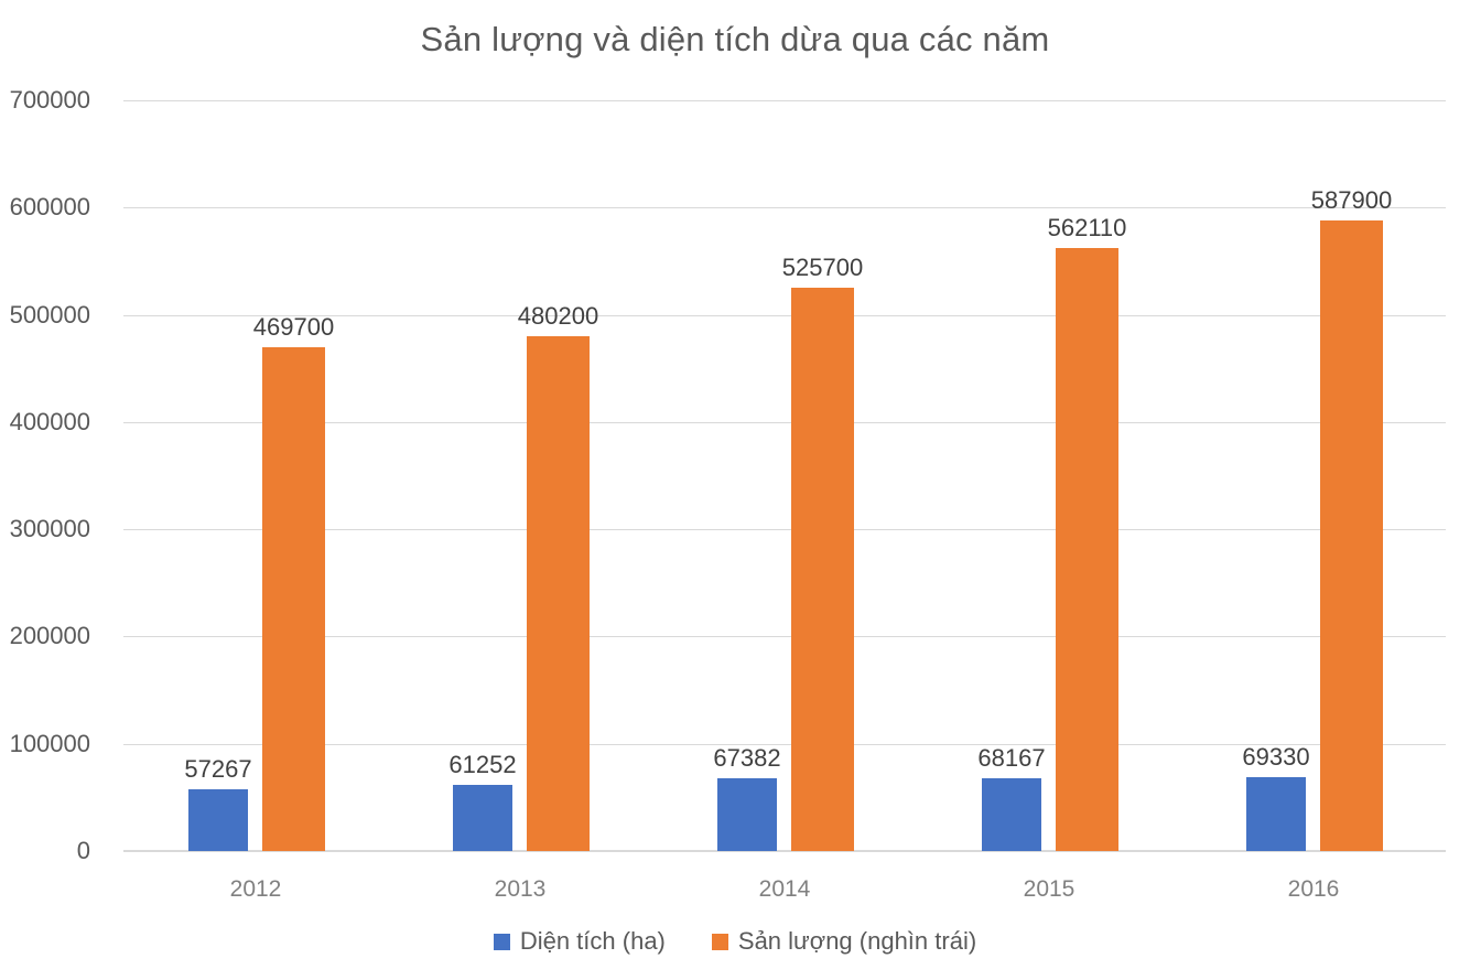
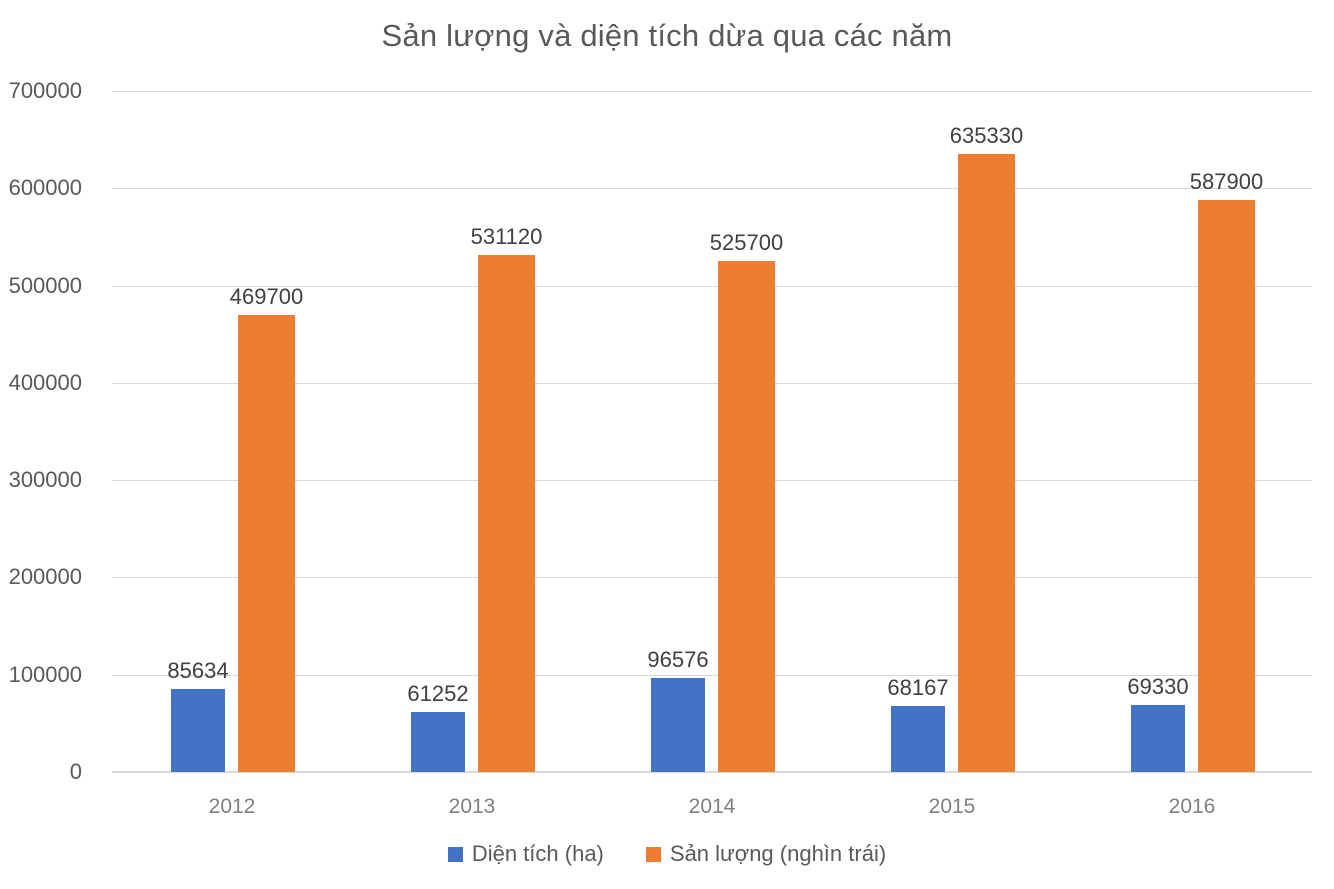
Diện tích (ha)/2012: 57267 -> 85634
Sản lượng (nghìn trái)/2013: 480200 -> 531120
Diện tích (ha)/2014: 67382 -> 96576
Sản lượng (nghìn trái)/2015: 562110 -> 635330
